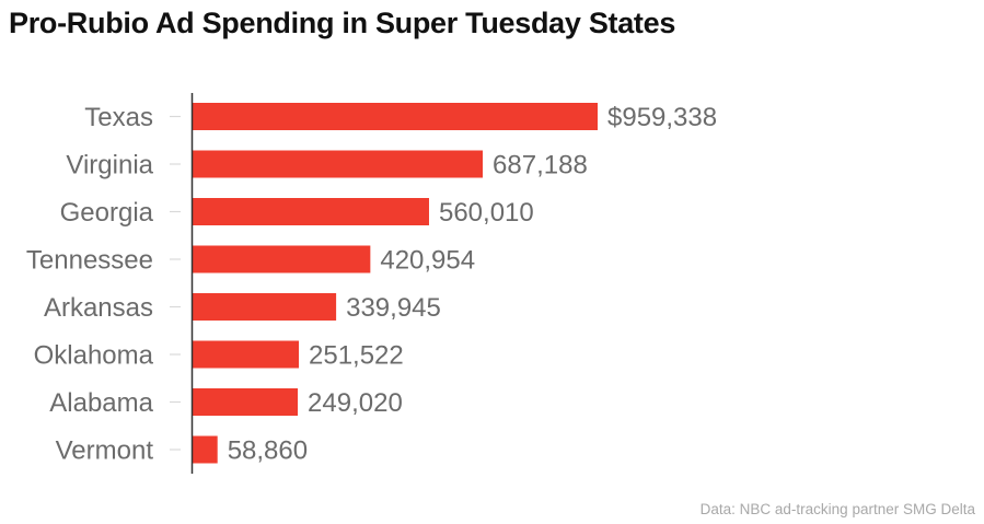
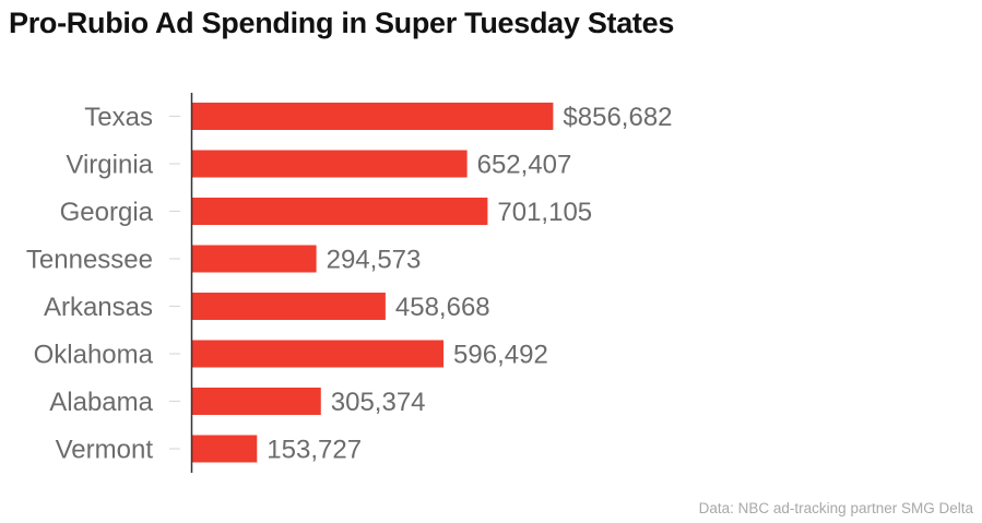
Texas: $959,338 -> $856,682
Virginia: 687,188 -> 652,407
Georgia: 560,010 -> 701,105
Tennessee: 420,954 -> 294,573
Arkansas: 339,945 -> 458,668
Oklahoma: 251,522 -> 596,492
Alabama: 249,020 -> 305,374
Vermont: 58,860 -> 153,727
